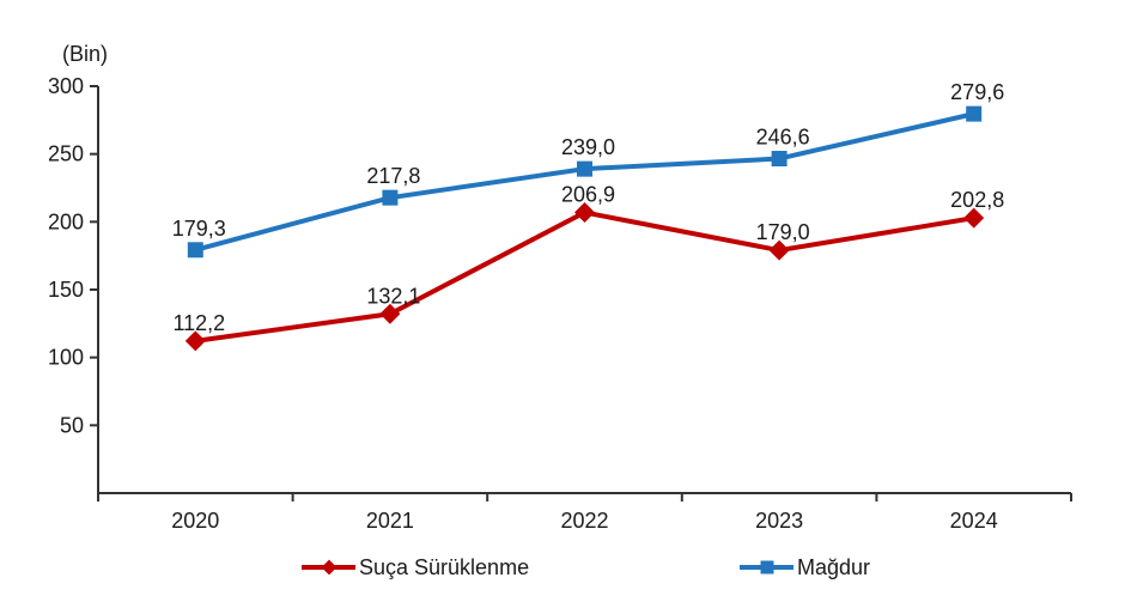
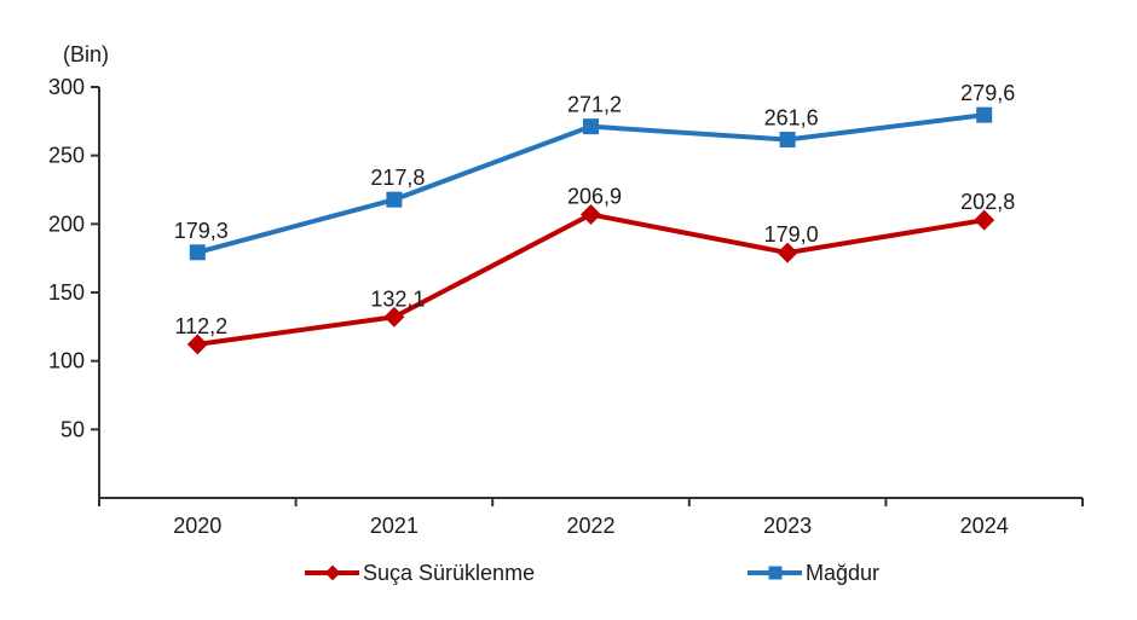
Mağdur/2022: 239,0 -> 271,2
Mağdur/2023: 246,6 -> 261,6
